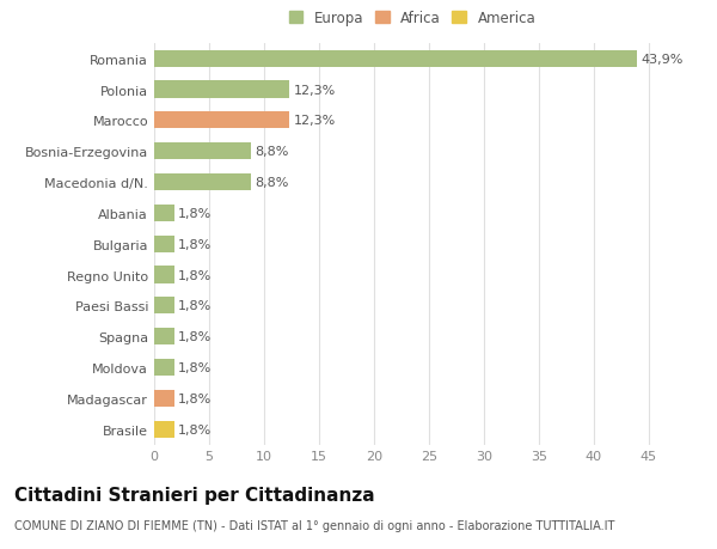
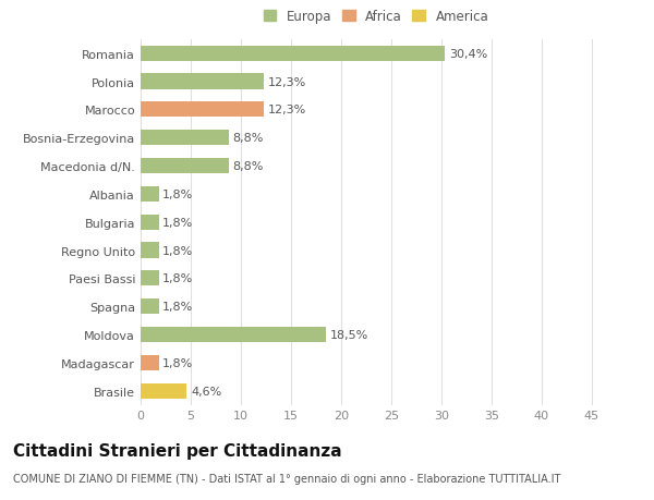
Romania: 43,9% -> 30,4%
Moldova: 1,8% -> 18,5%
Brasile: 1,8% -> 4,6%
